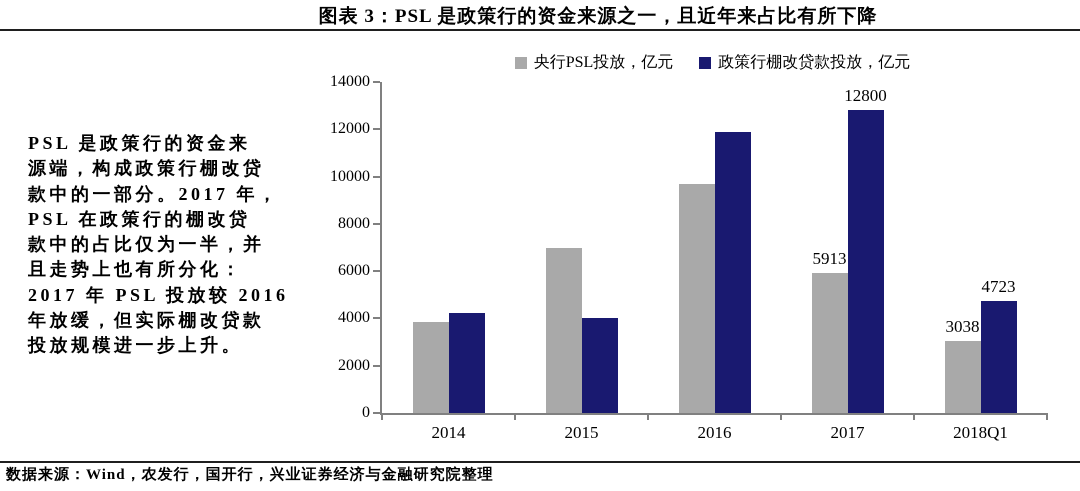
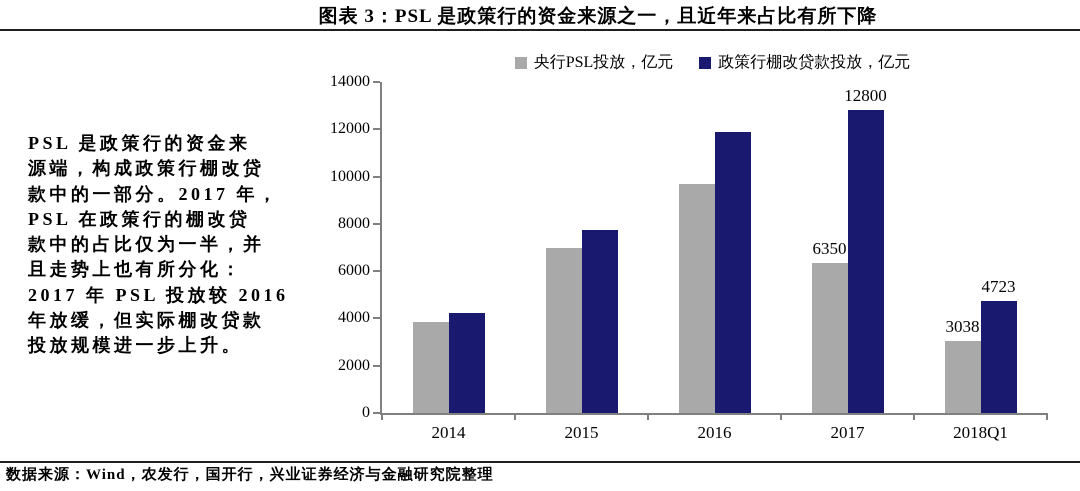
政策行棚改贷款投放，亿元/2015: 4000 -> 7800
央行PSL投放，亿元/2017: 5913 -> 6350
